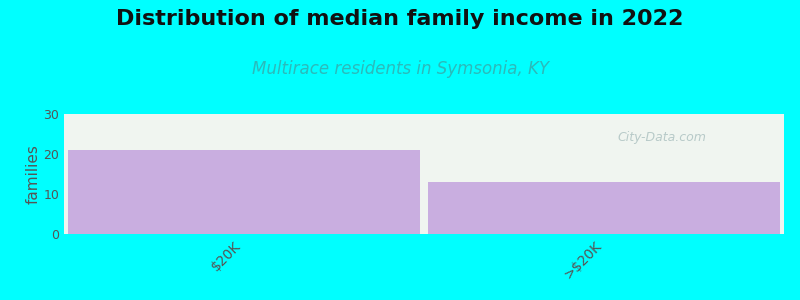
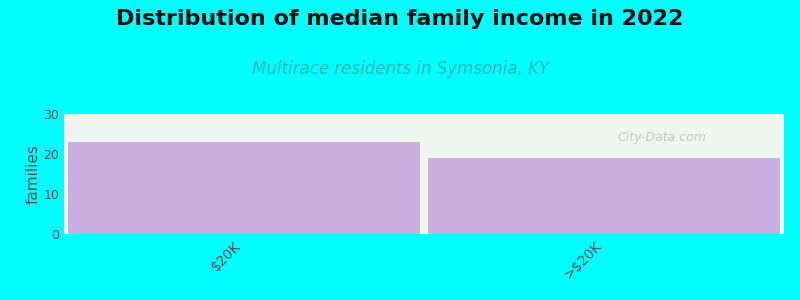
$20K: 21 -> 23
>$20K: 13 -> 19
